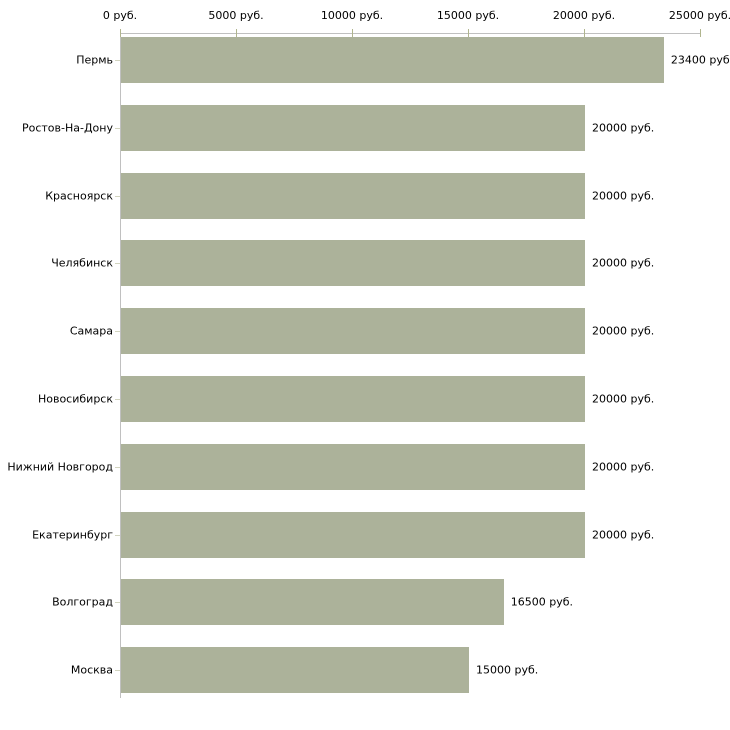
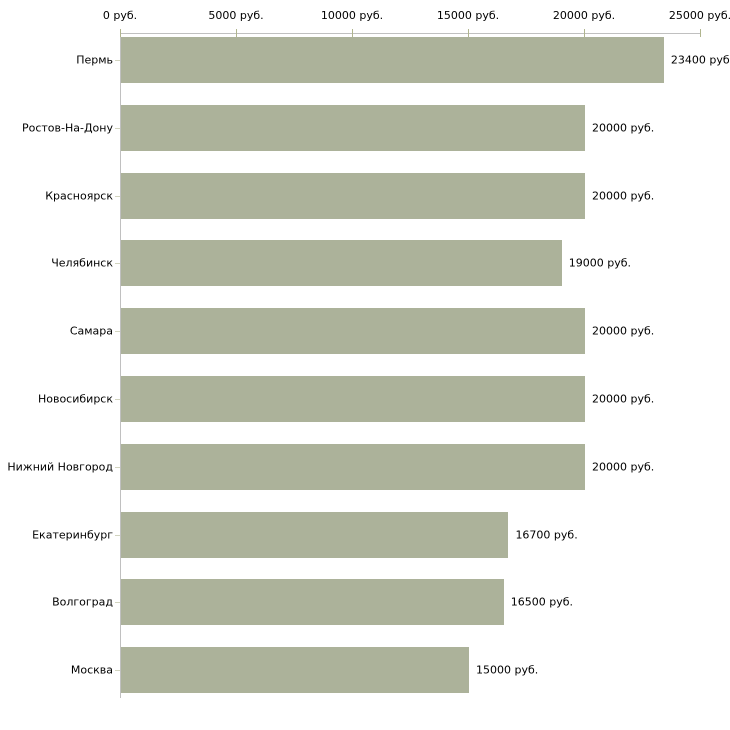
Челябинск: 20000 -> 19000
Екатеринбург: 20000 -> 16700
